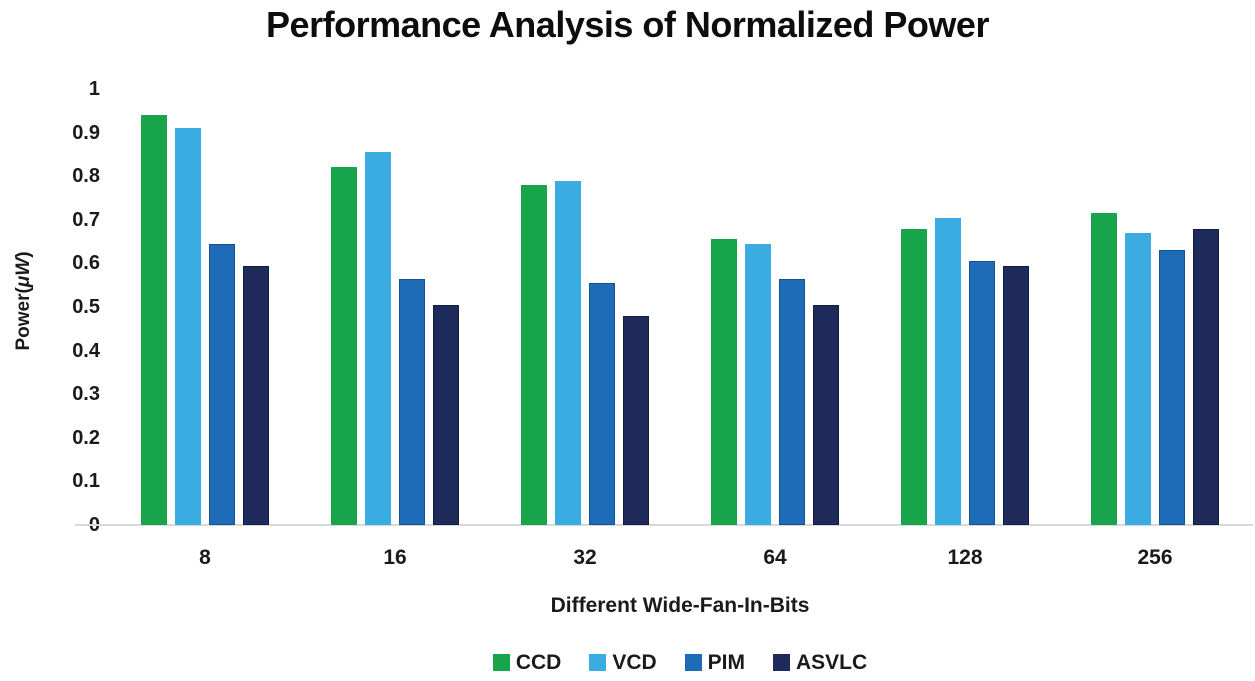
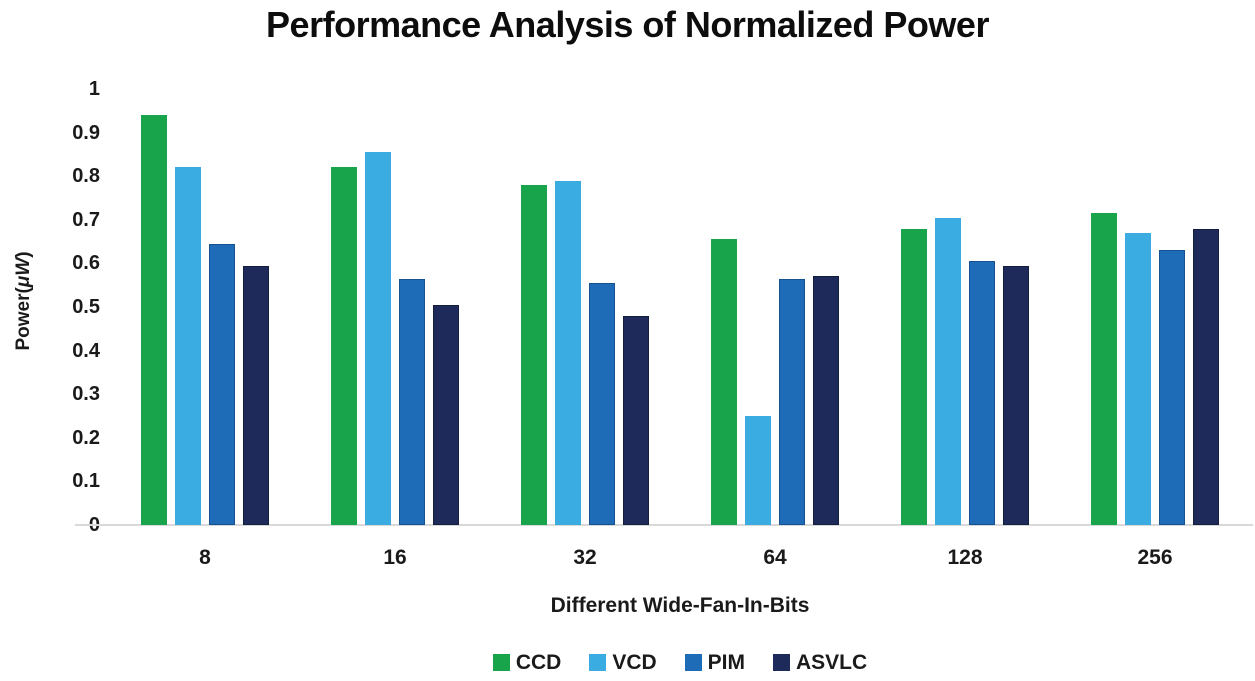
VCD/8: 0.91 -> 0.82
VCD/64: 0.65 -> 0.25
ASVLC/64: 0.51 -> 0.57
